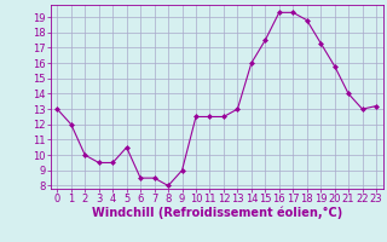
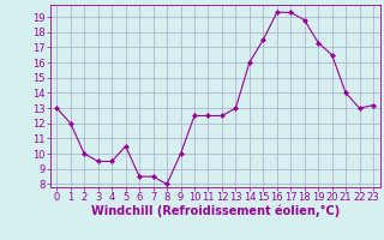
9: 9.0 -> 10.0
20: 15.8 -> 16.5
